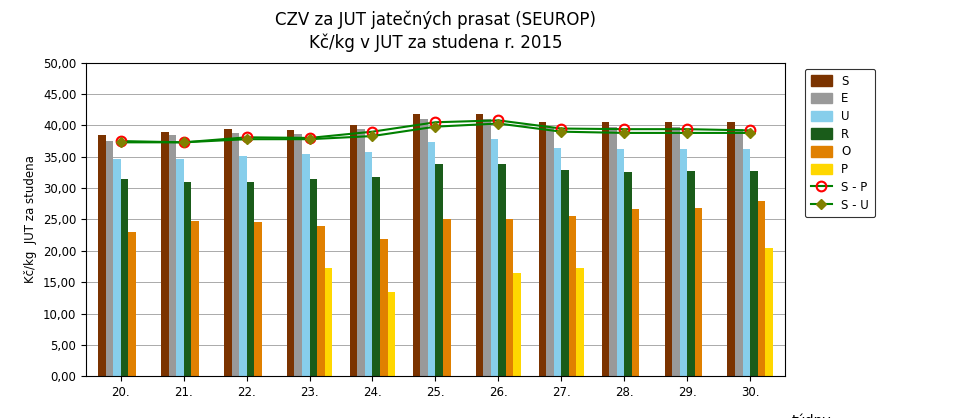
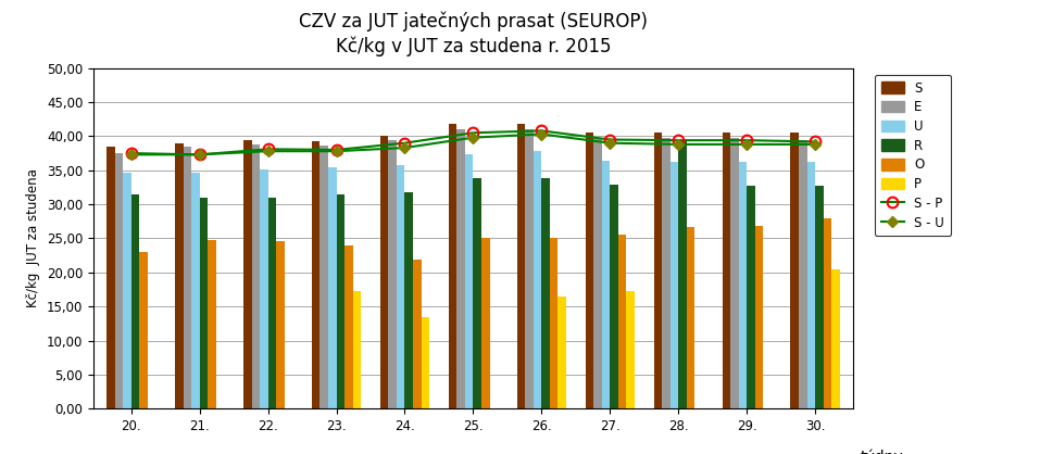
R/28.: 32,6 -> 39,2
